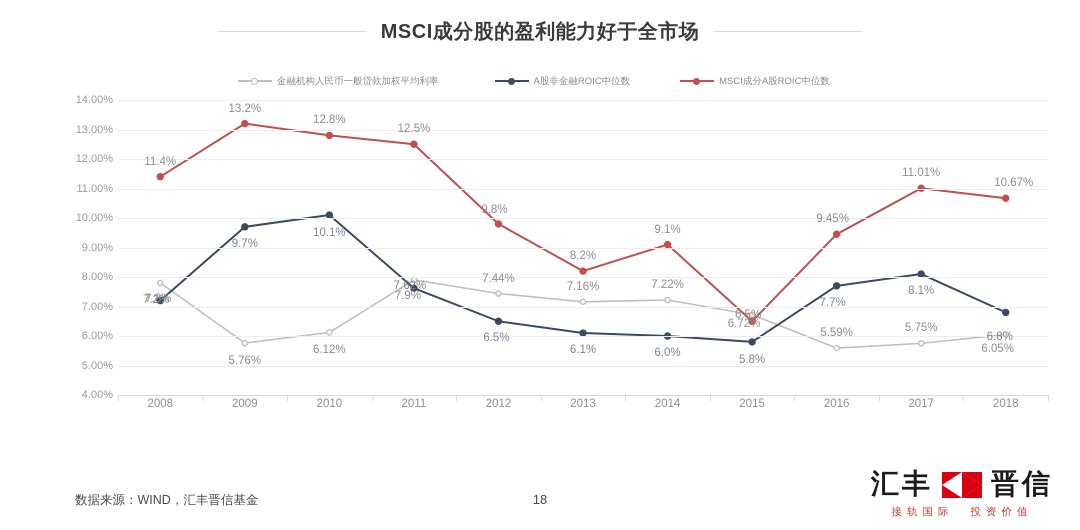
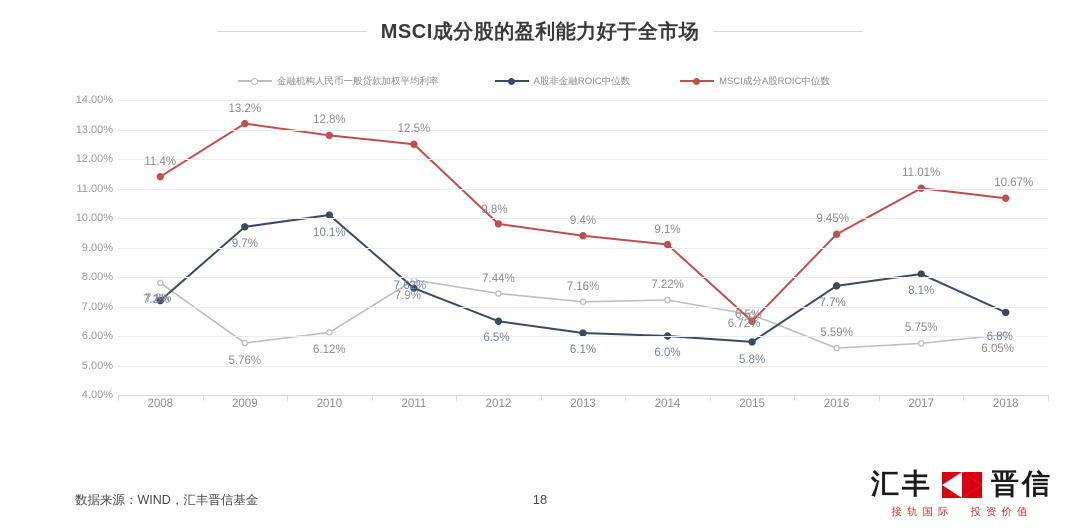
MSCI成分A股ROIC中位数/2013: 8.2% -> 9.4%
